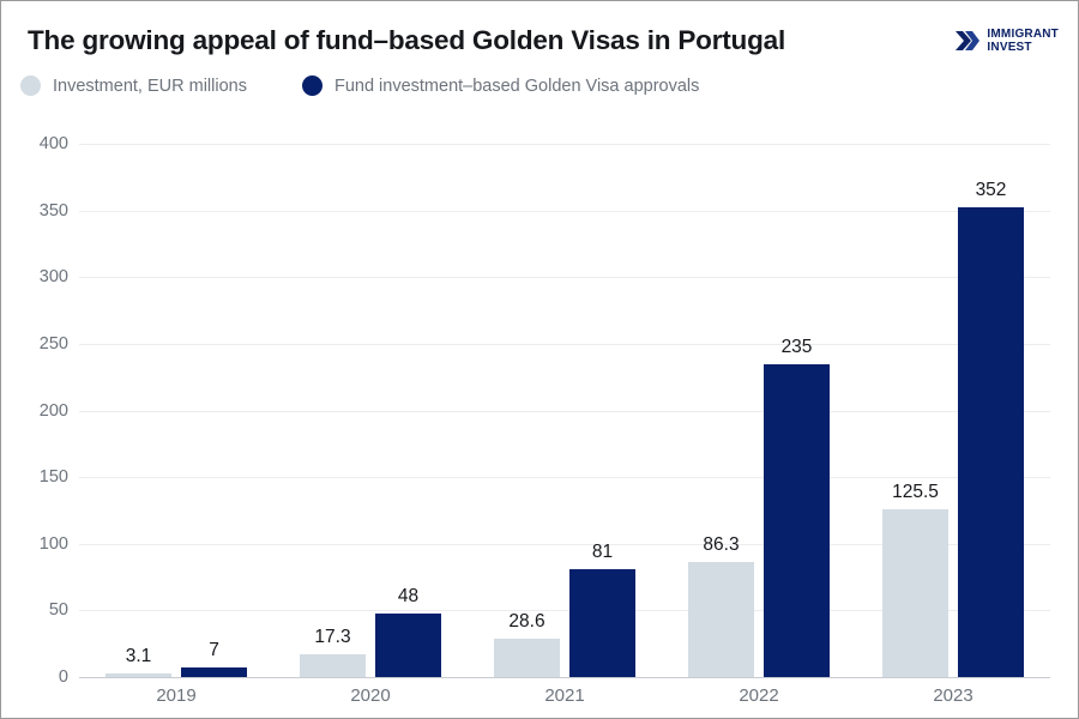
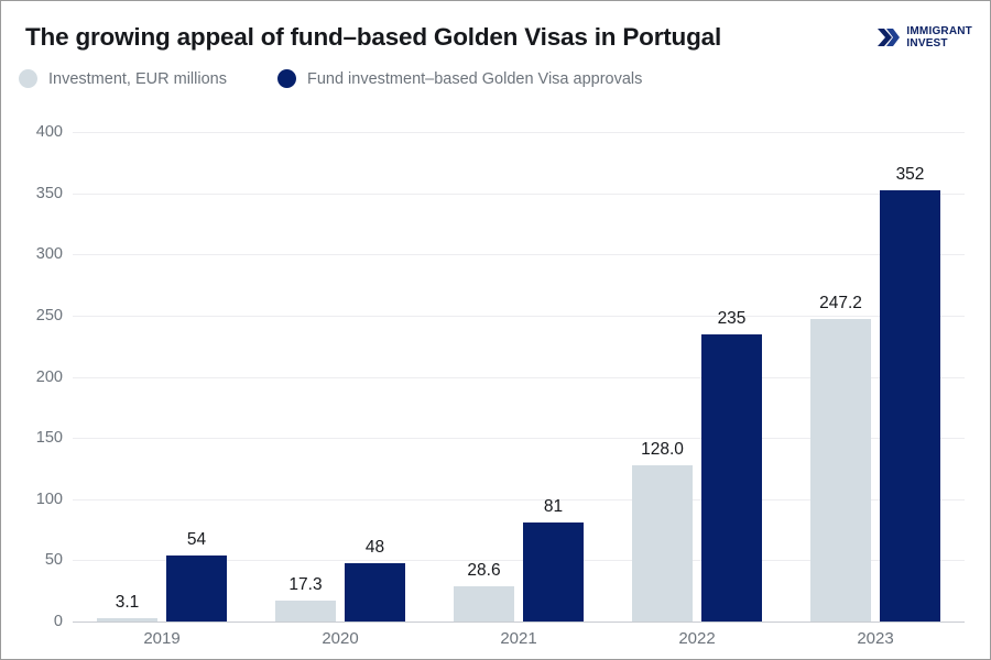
Fund investment–based Golden Visa approvals/2019: 7 -> 54
Investment, EUR millions/2022: 86.3 -> 128.0
Investment, EUR millions/2023: 125.5 -> 247.2
